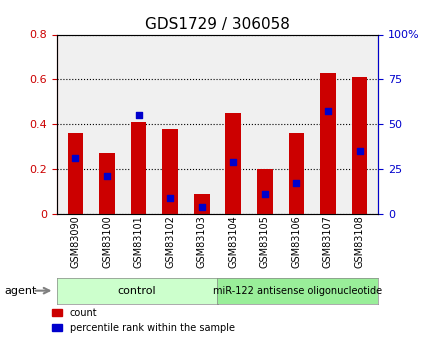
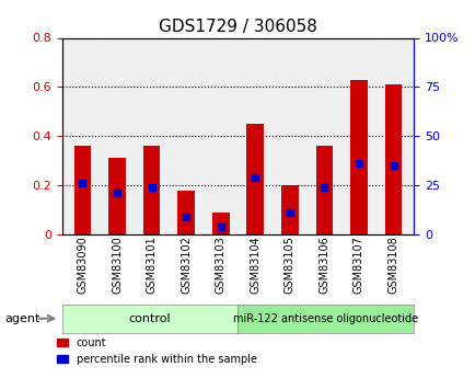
percentile rank within the sample/GSM83090: 0.25 -> 0.21
count/GSM83100: 0.27 -> 0.31
count/GSM83101: 0.41 -> 0.36
percentile rank within the sample/GSM83101: 0.44 -> 0.19
count/GSM83102: 0.38 -> 0.18
percentile rank within the sample/GSM83106: 0.14 -> 0.19
percentile rank within the sample/GSM83107: 0.46 -> 0.29
